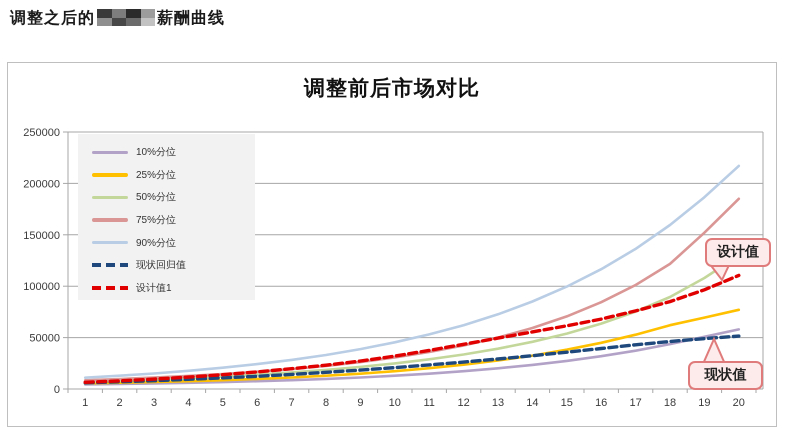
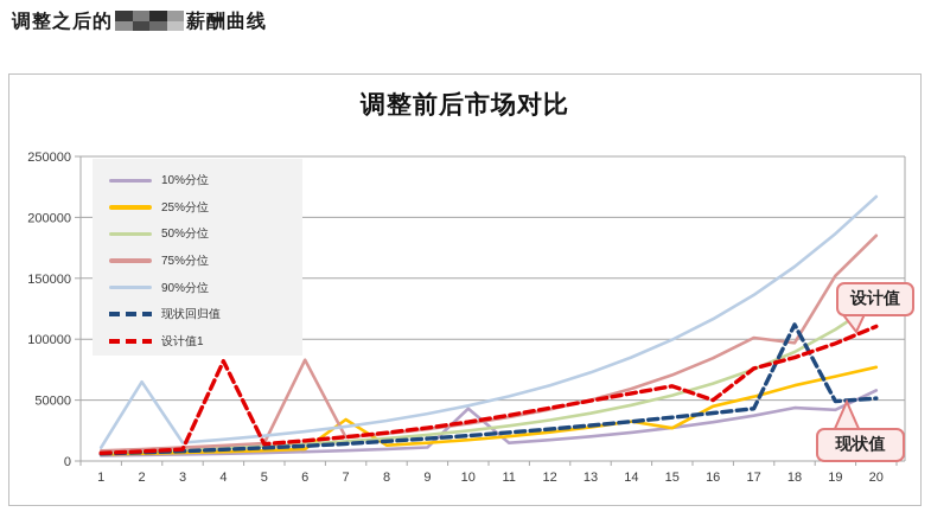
90%分位/2: 13000 -> 65000
设计值1/4: 12000 -> 82000
75%分位/6: 17000 -> 83000
25%分位/7: 11000 -> 34000
10%分位/10: 13000 -> 43000
25%分位/15: 38000 -> 27000
设计值1/16: 68000 -> 50000
75%分位/18: 122000 -> 97000
现状回归值/18: 46000 -> 112000
10%分位/19: 51000 -> 42000
